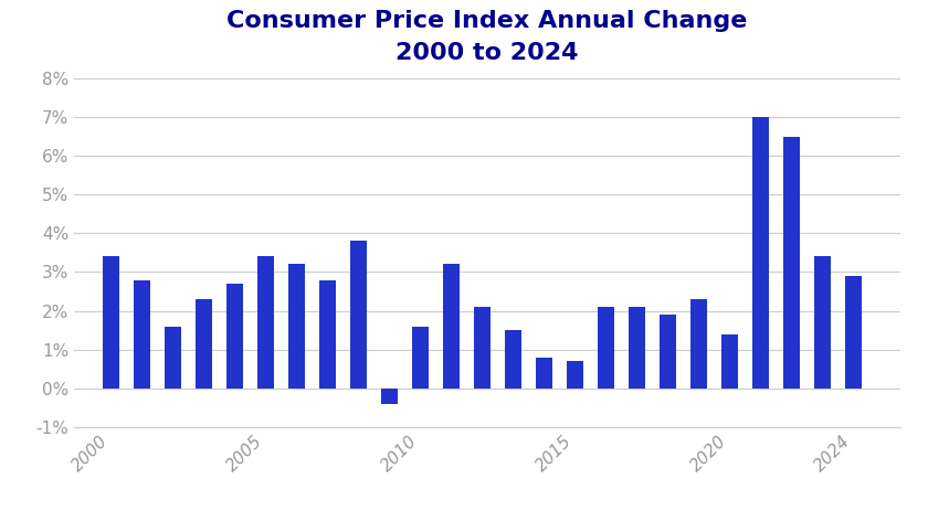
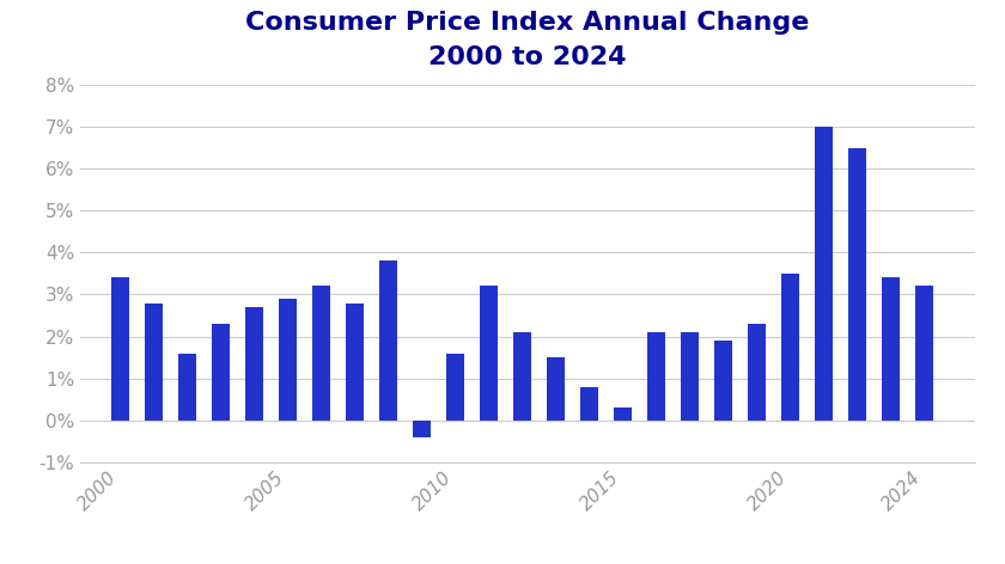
2005: 3.4% -> 2.9%
2015: 0.7% -> 0.3%
2020: 1.4% -> 3.5%
2024: 2.9% -> 3.2%
